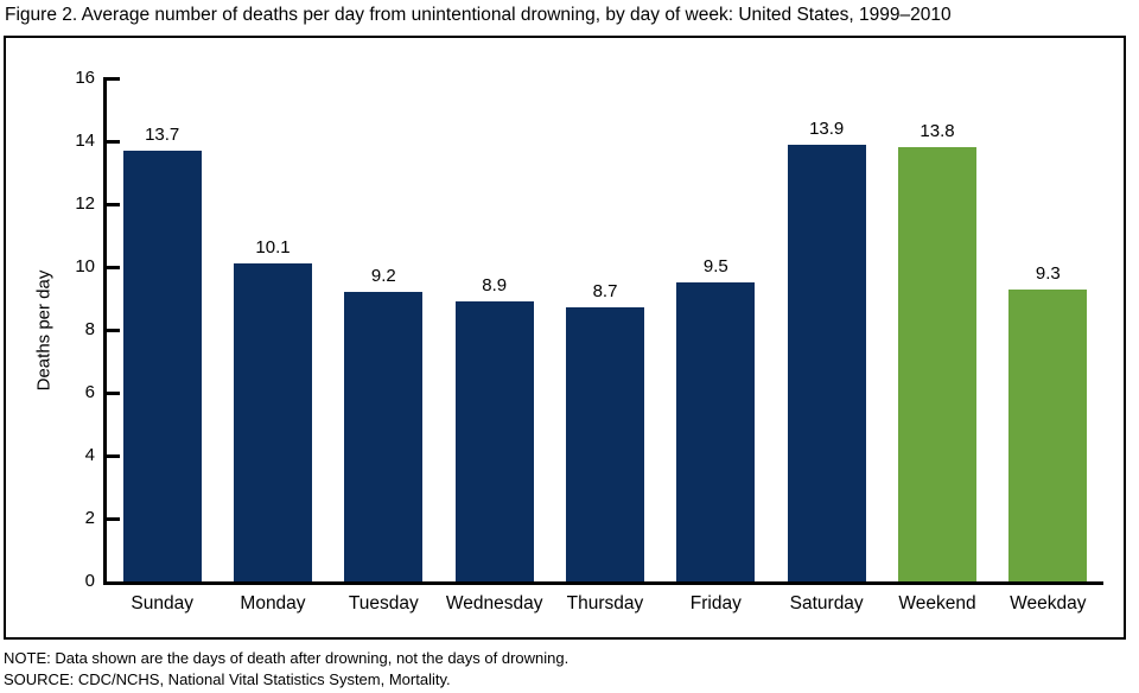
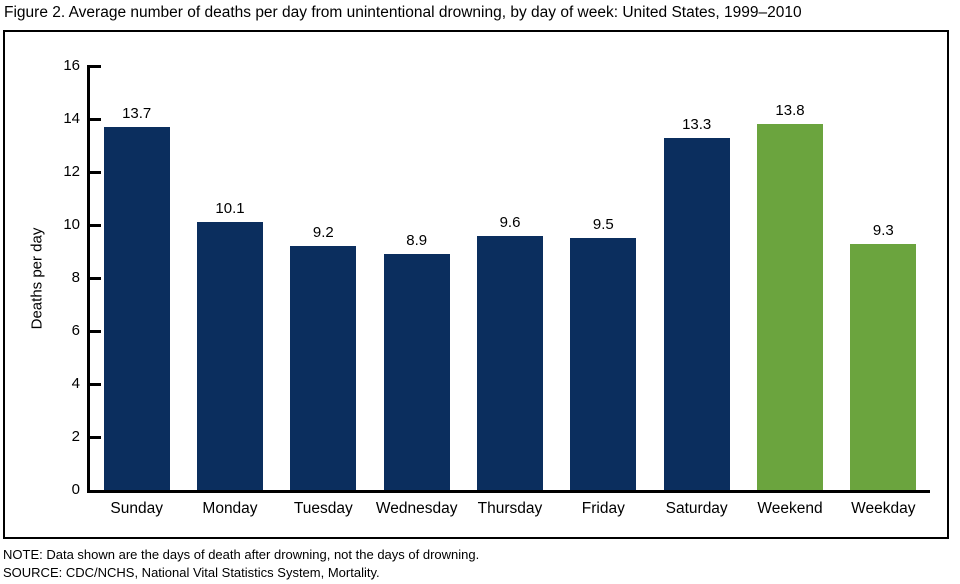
Thursday: 8.7 -> 9.6
Saturday: 13.9 -> 13.3
